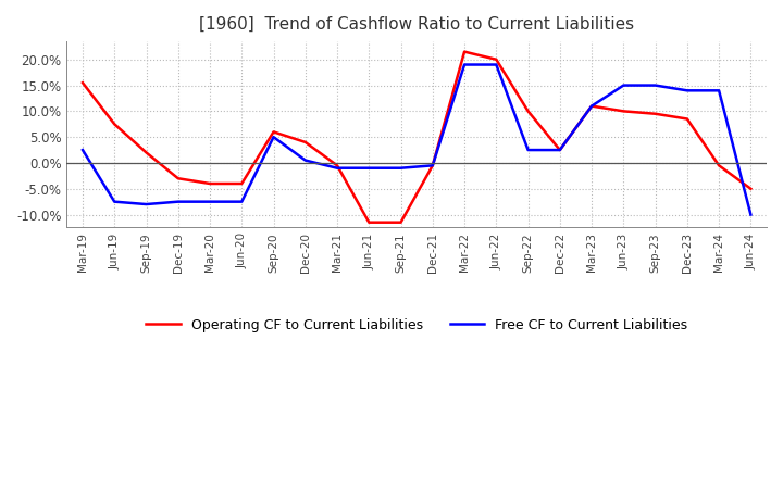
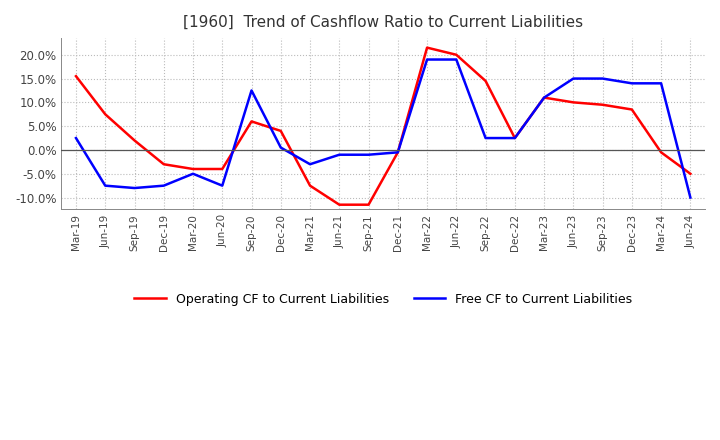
Free CF to Current Liabilities/Mar-20: -7.5% -> -5.0%
Free CF to Current Liabilities/Sep-20: 5.0% -> 12.5%
Operating CF to Current Liabilities/Mar-21: -0.5% -> -7.5%
Free CF to Current Liabilities/Mar-21: -1.0% -> -3.0%
Operating CF to Current Liabilities/Sep-22: 10.0% -> 14.5%
